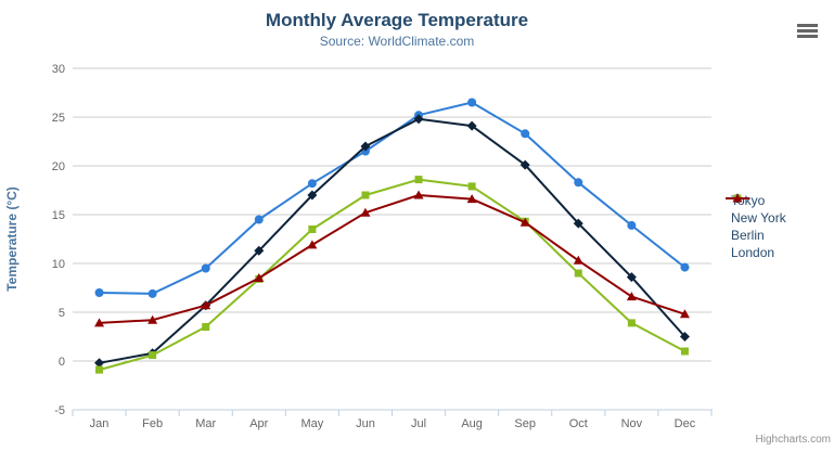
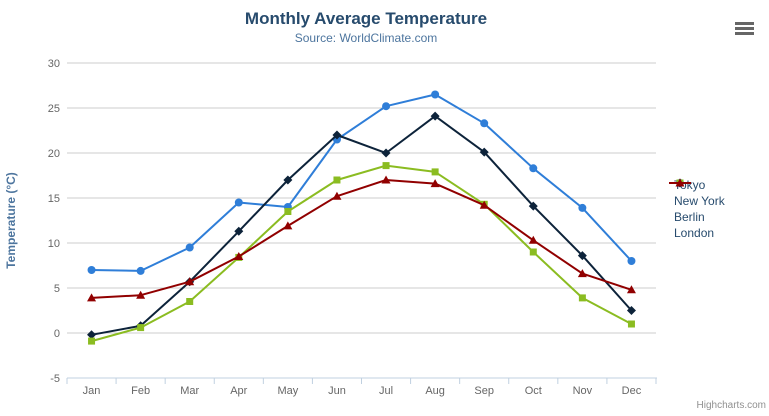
Tokyo/May: 18 -> 14
New York/Jul: 25 -> 20
Tokyo/Dec: 10 -> 8
